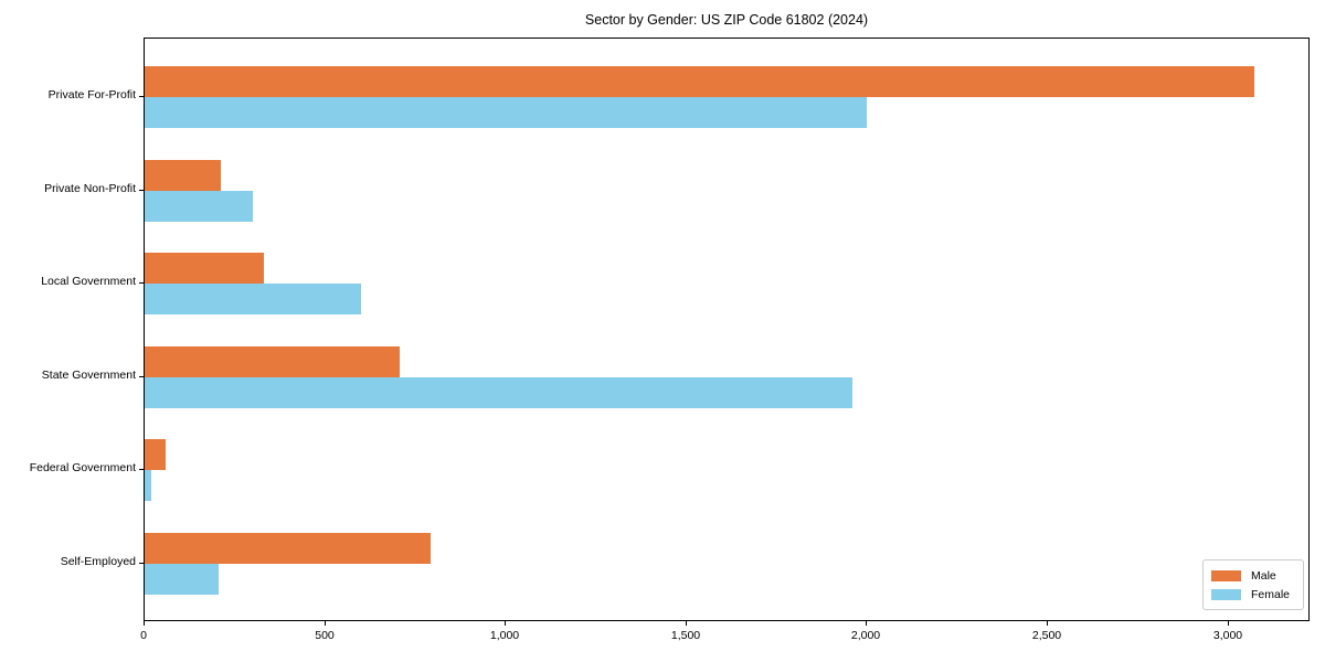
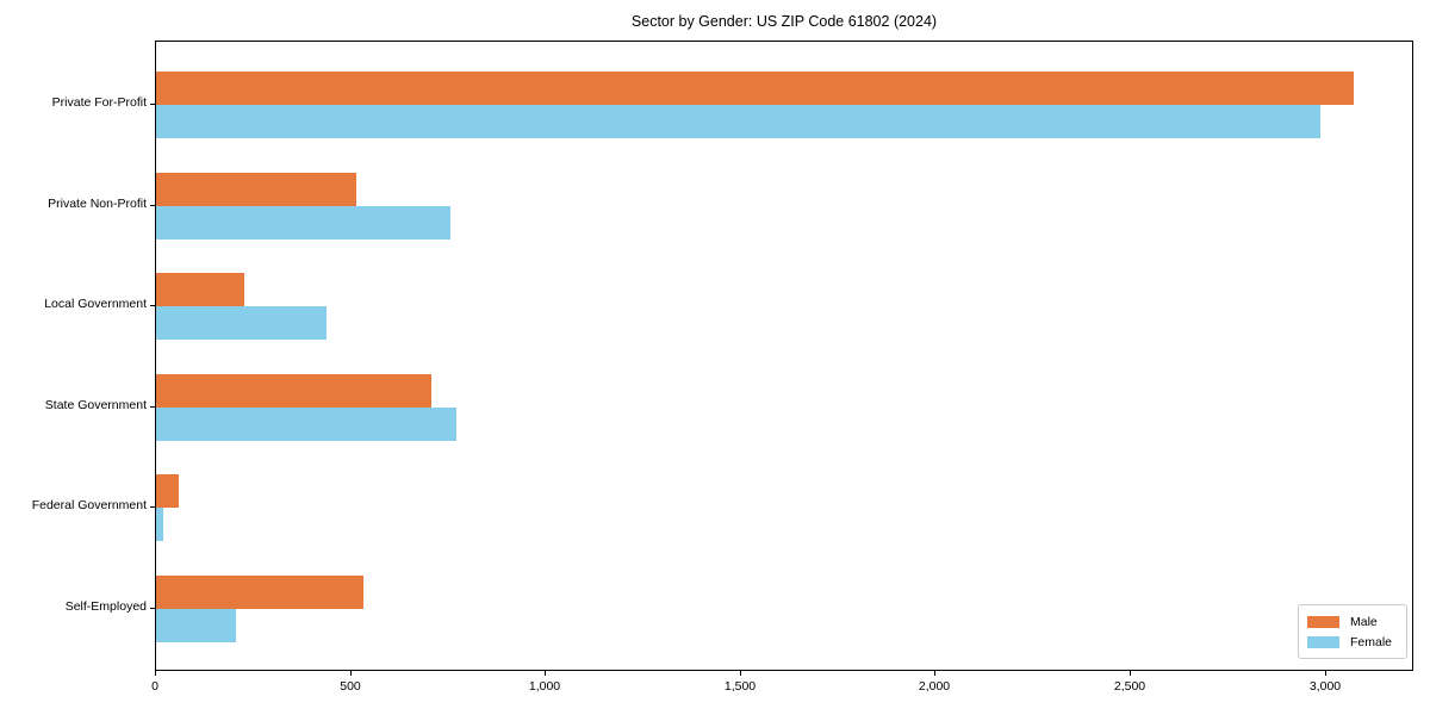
Female/Private For-Profit: 2000 -> 2980
Male/Private Non-Profit: 210 -> 510
Female/Private Non-Profit: 300 -> 760
Male/Local Government: 330 -> 230
Female/Local Government: 600 -> 440
Female/State Government: 1960 -> 770
Male/Self-Employed: 790 -> 530
